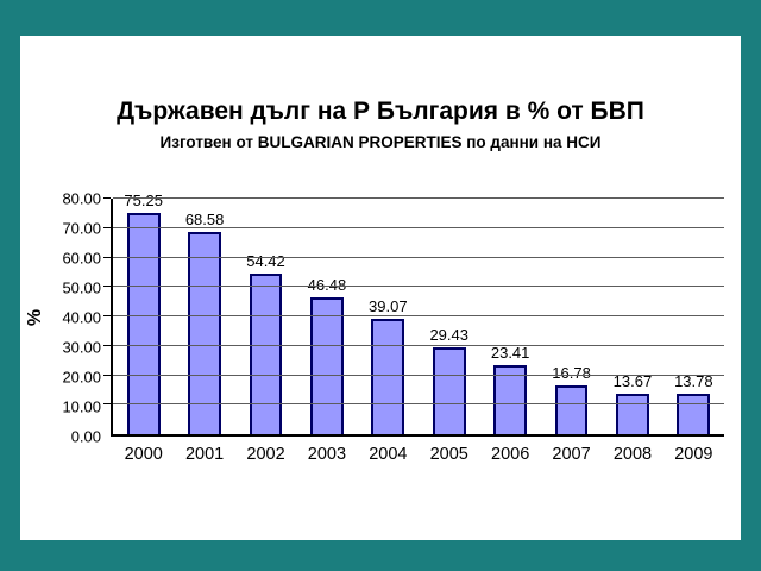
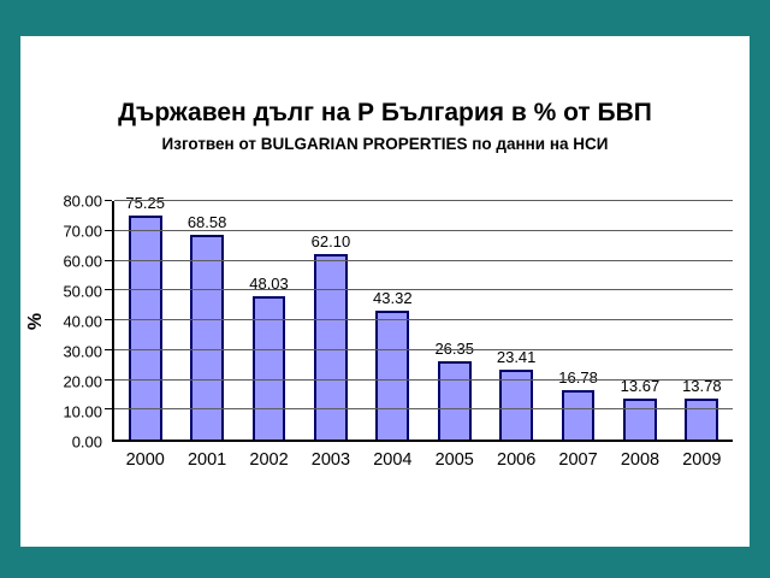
2002: 54.42 -> 48.03
2003: 46.48 -> 62.10
2004: 39.07 -> 43.32
2005: 29.43 -> 26.35
